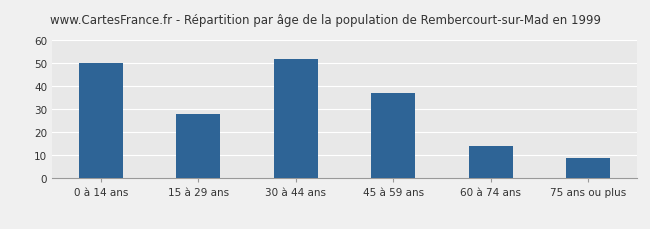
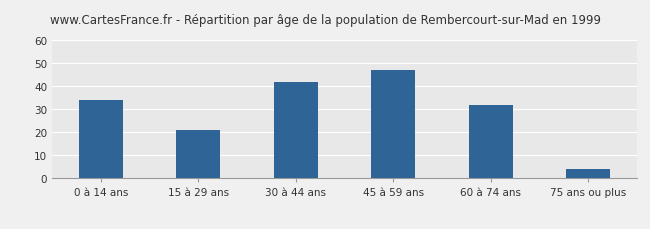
0 à 14 ans: 50 -> 34
15 à 29 ans: 28 -> 21
30 à 44 ans: 52 -> 42
45 à 59 ans: 37 -> 47
60 à 74 ans: 14 -> 32
75 ans ou plus: 9 -> 4
